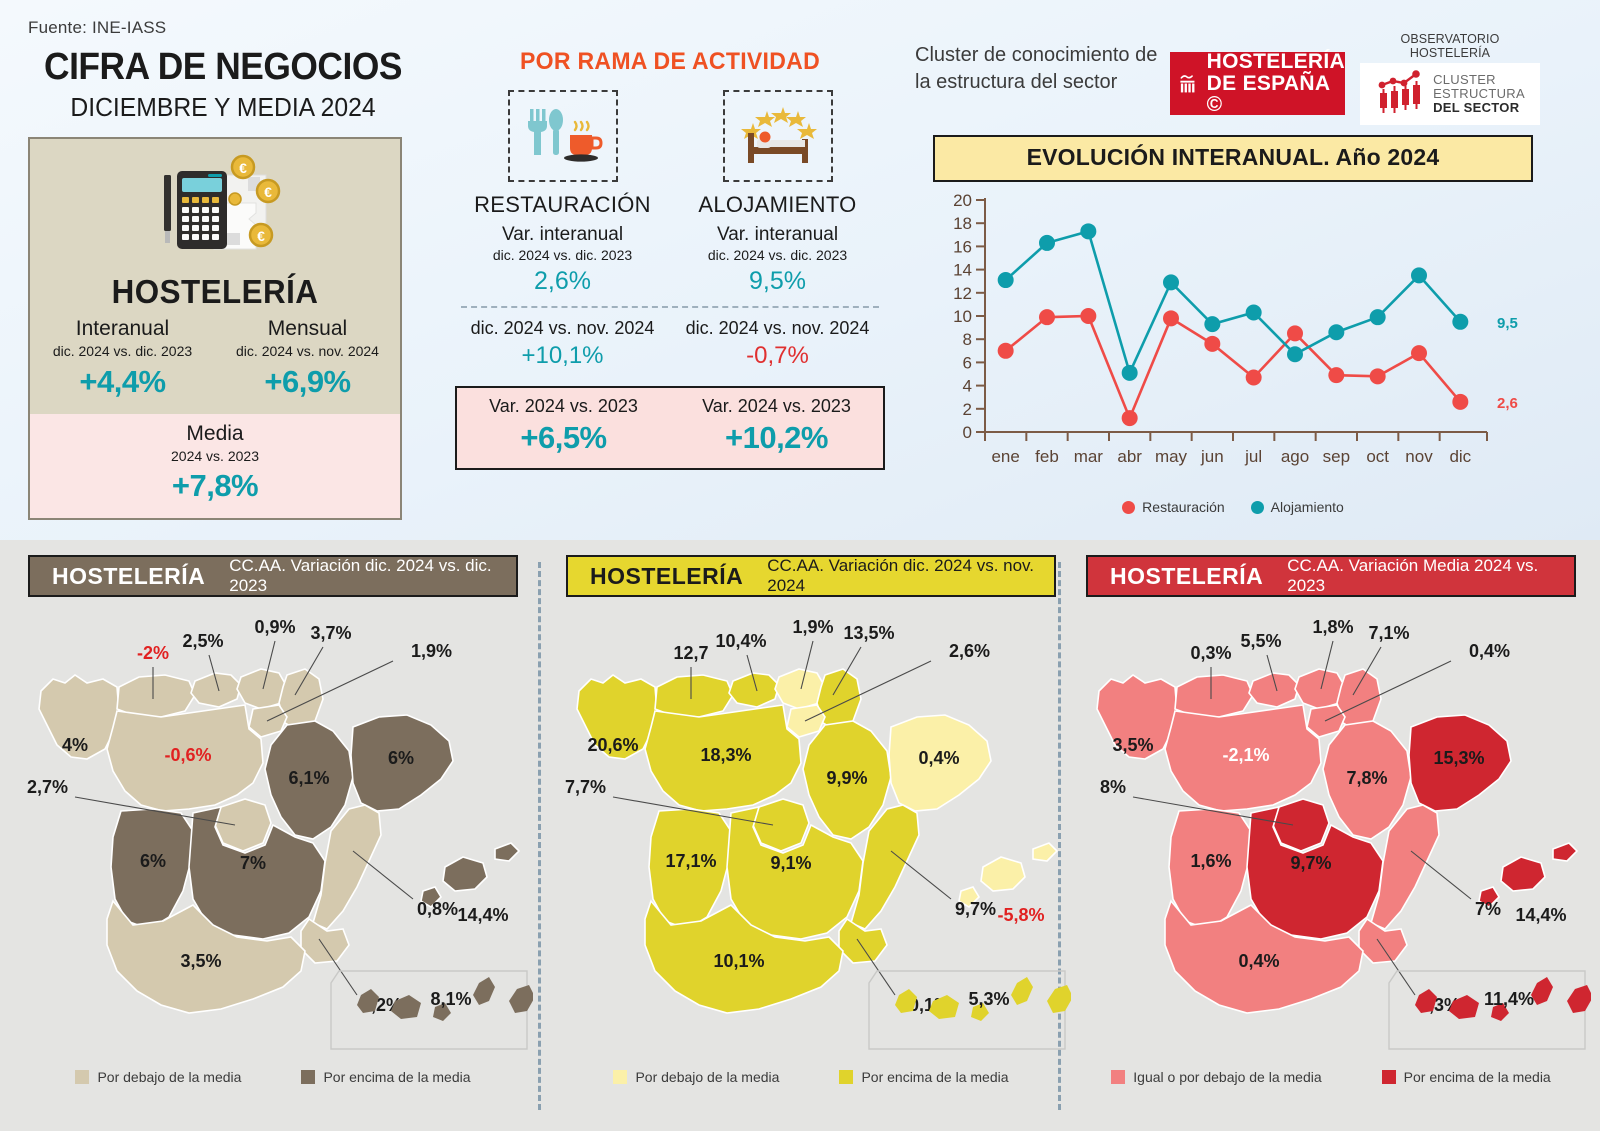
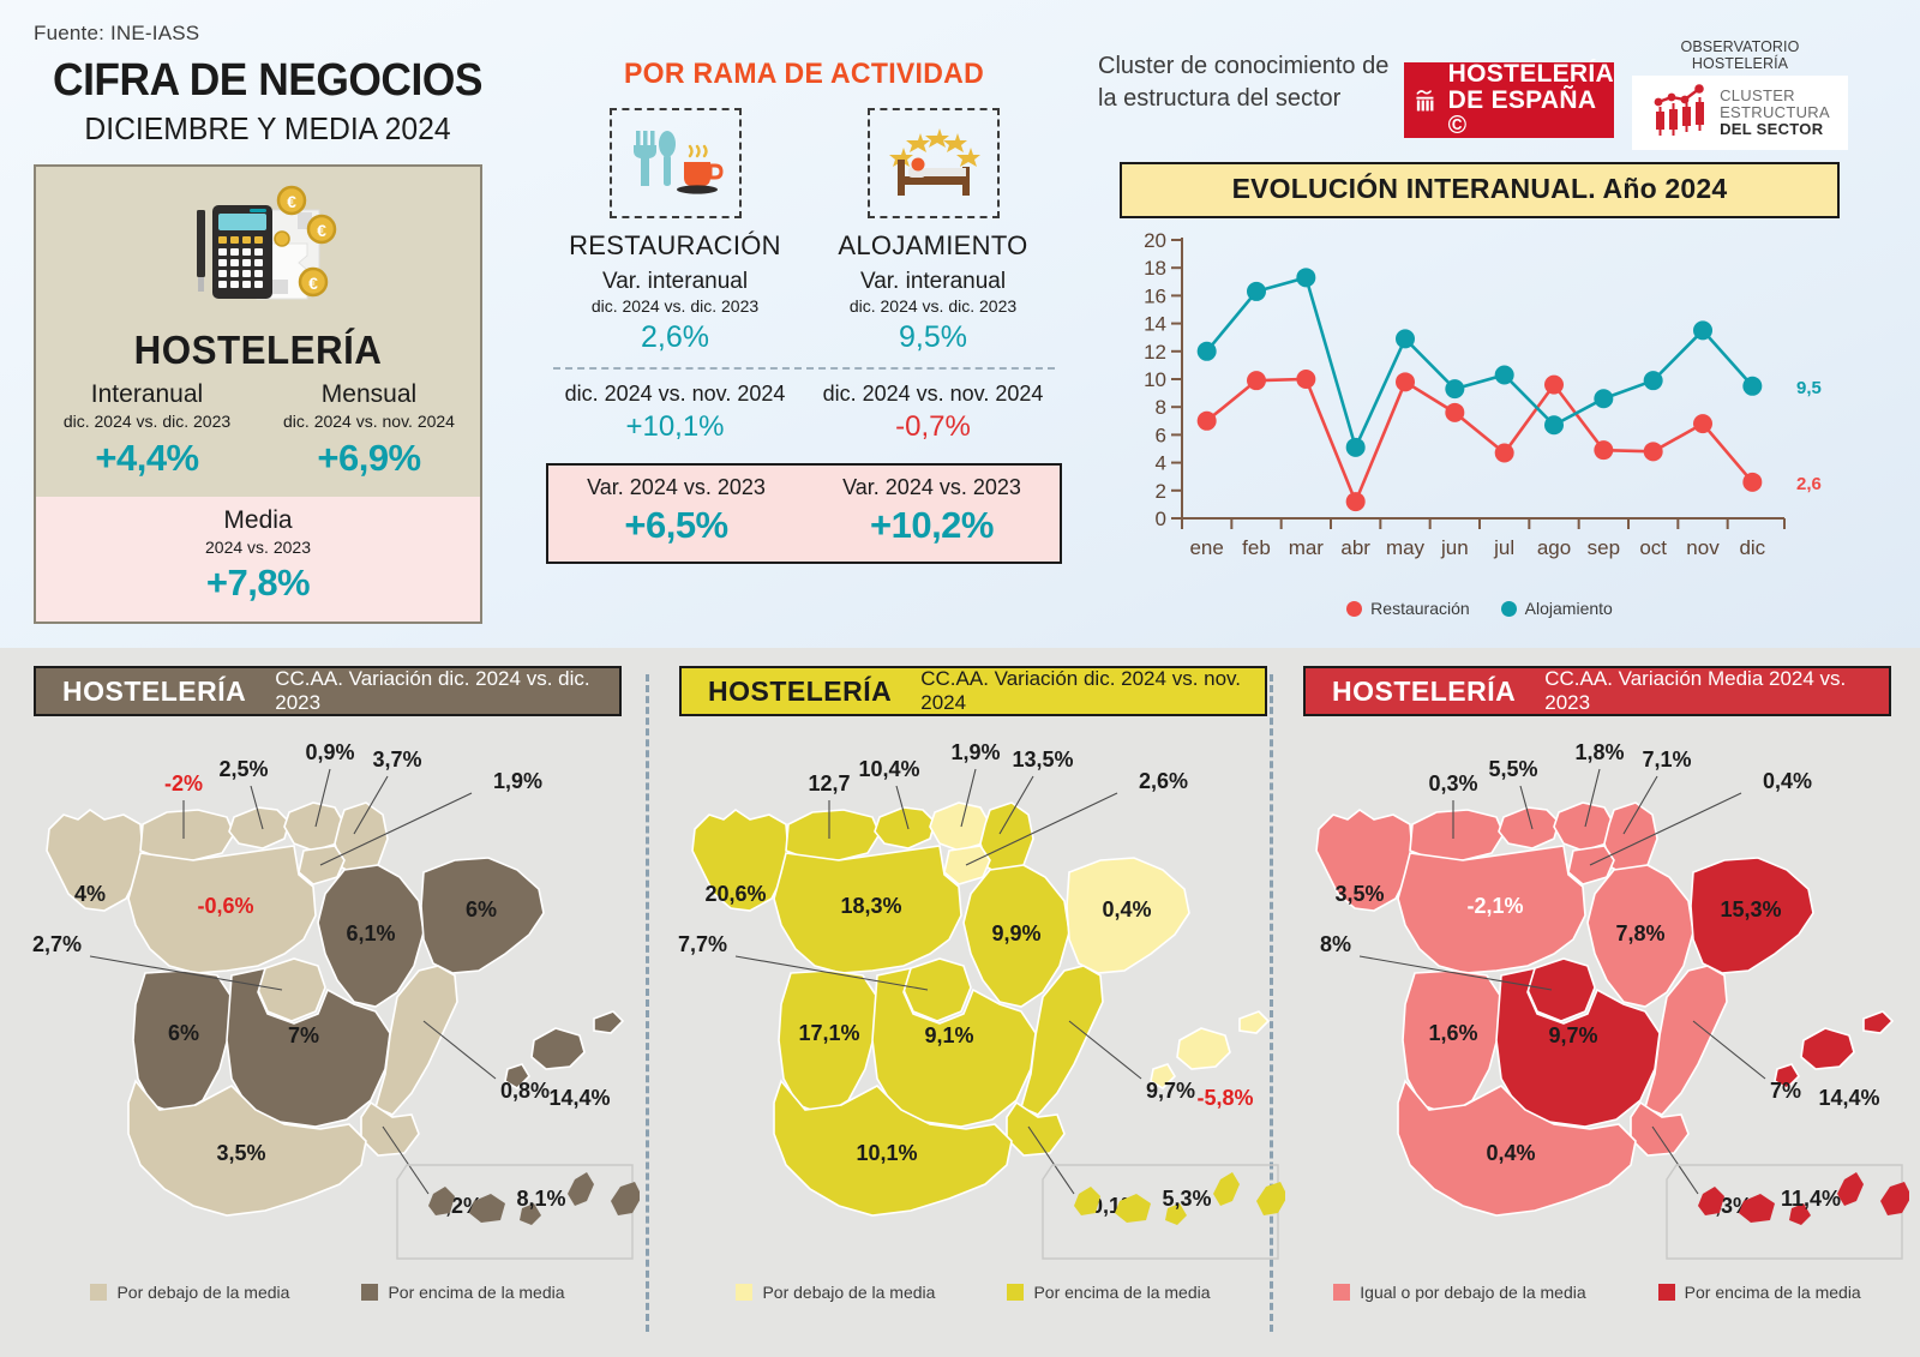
Alojamiento/ene: 13.1 -> 12.0
Restauración/ago: 8.5 -> 9.6
